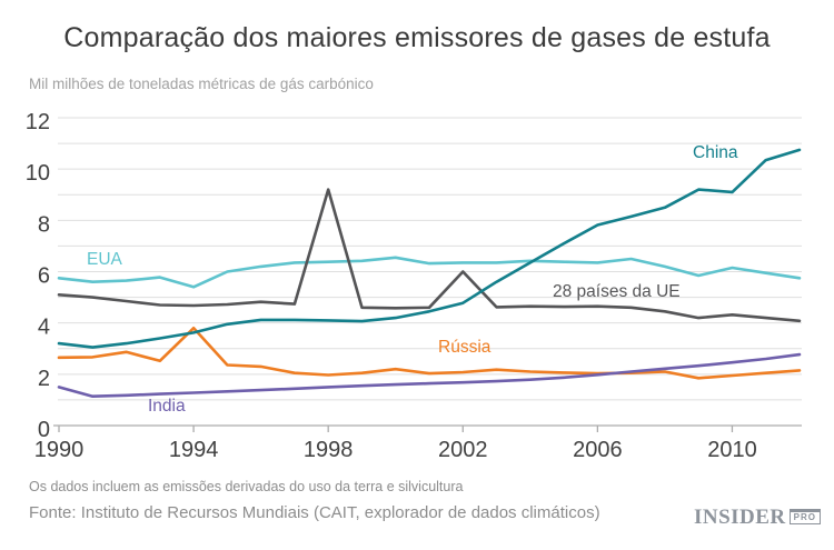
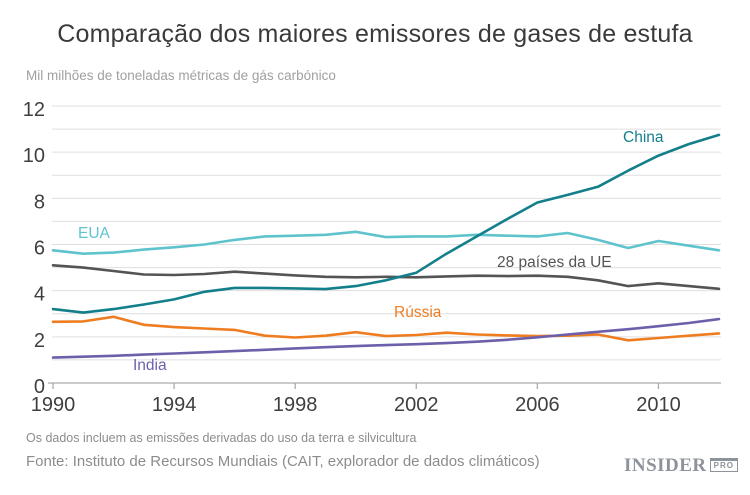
India/1990: 1.5 -> 1.1
EUA/1994: 5.4 -> 5.9
Rússia/1994: 3.8 -> 2.4
28 países da UE/1998: 9.2 -> 4.7
28 países da UE/2002: 6.0 -> 4.6
China/2010: 9.1 -> 9.8
